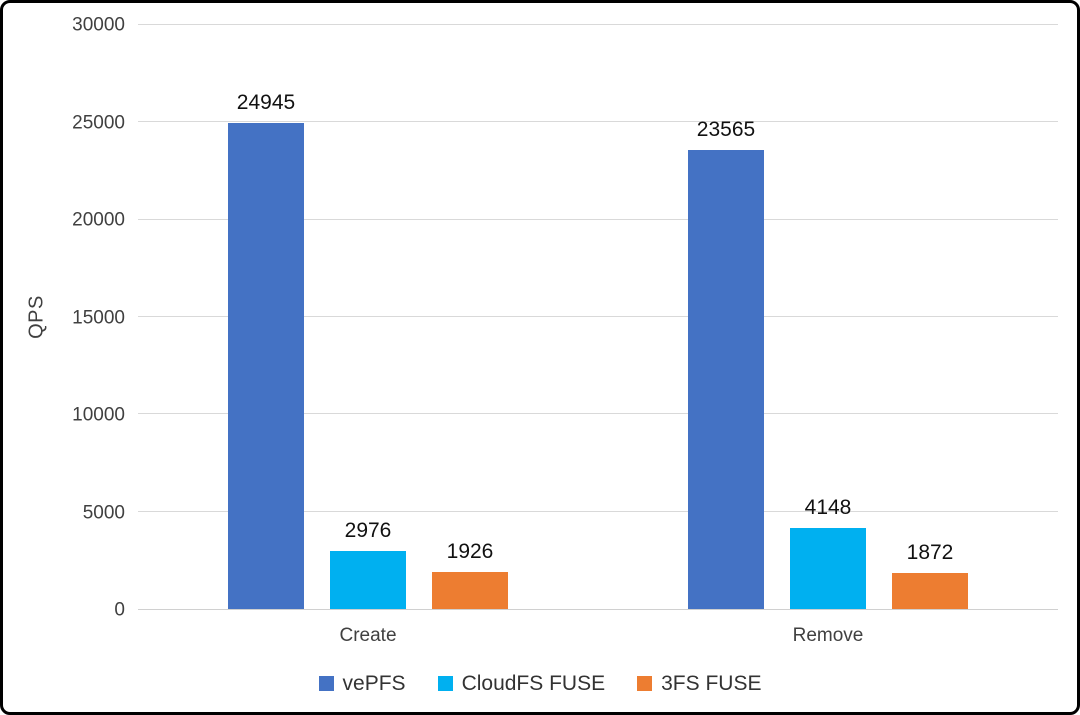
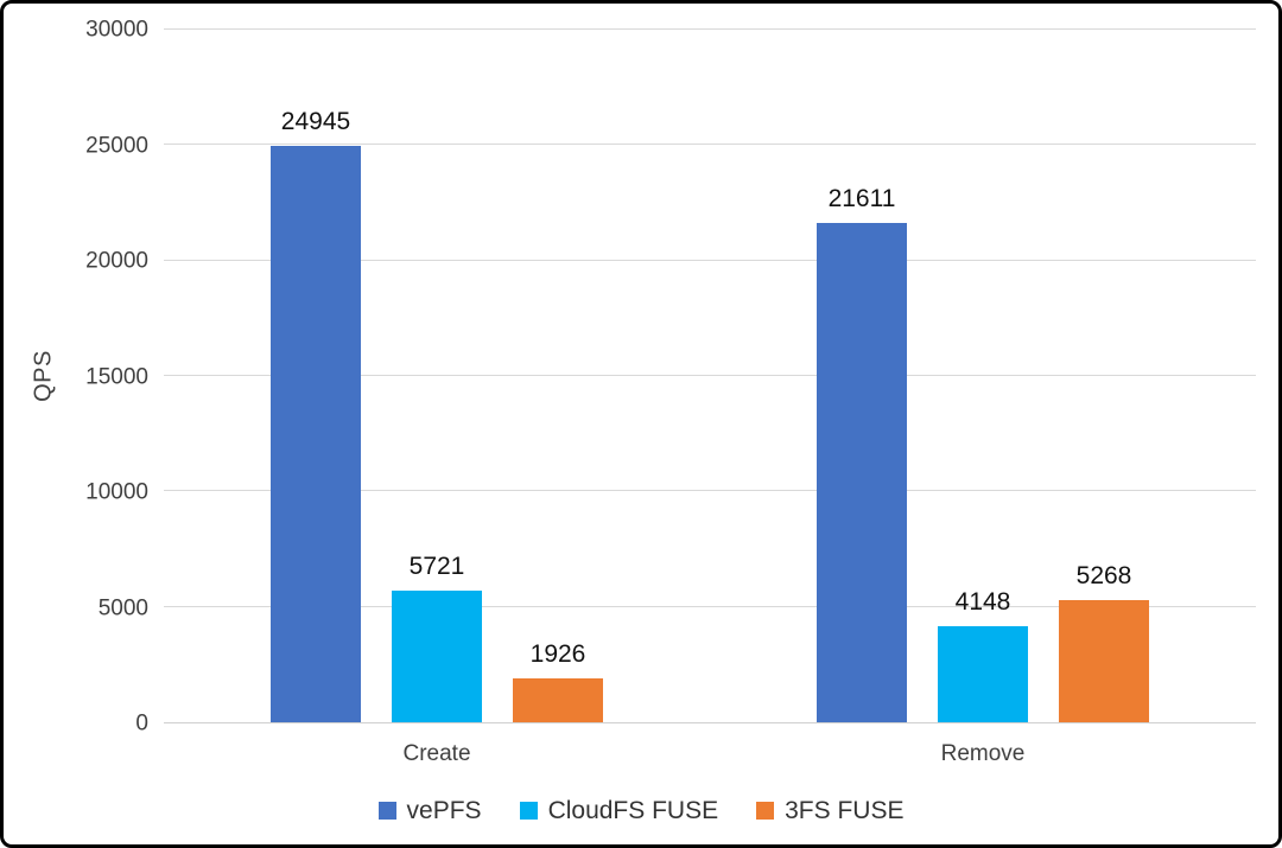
CloudFS FUSE/Create: 2976 -> 5721
vePFS/Remove: 23565 -> 21611
3FS FUSE/Remove: 1872 -> 5268
